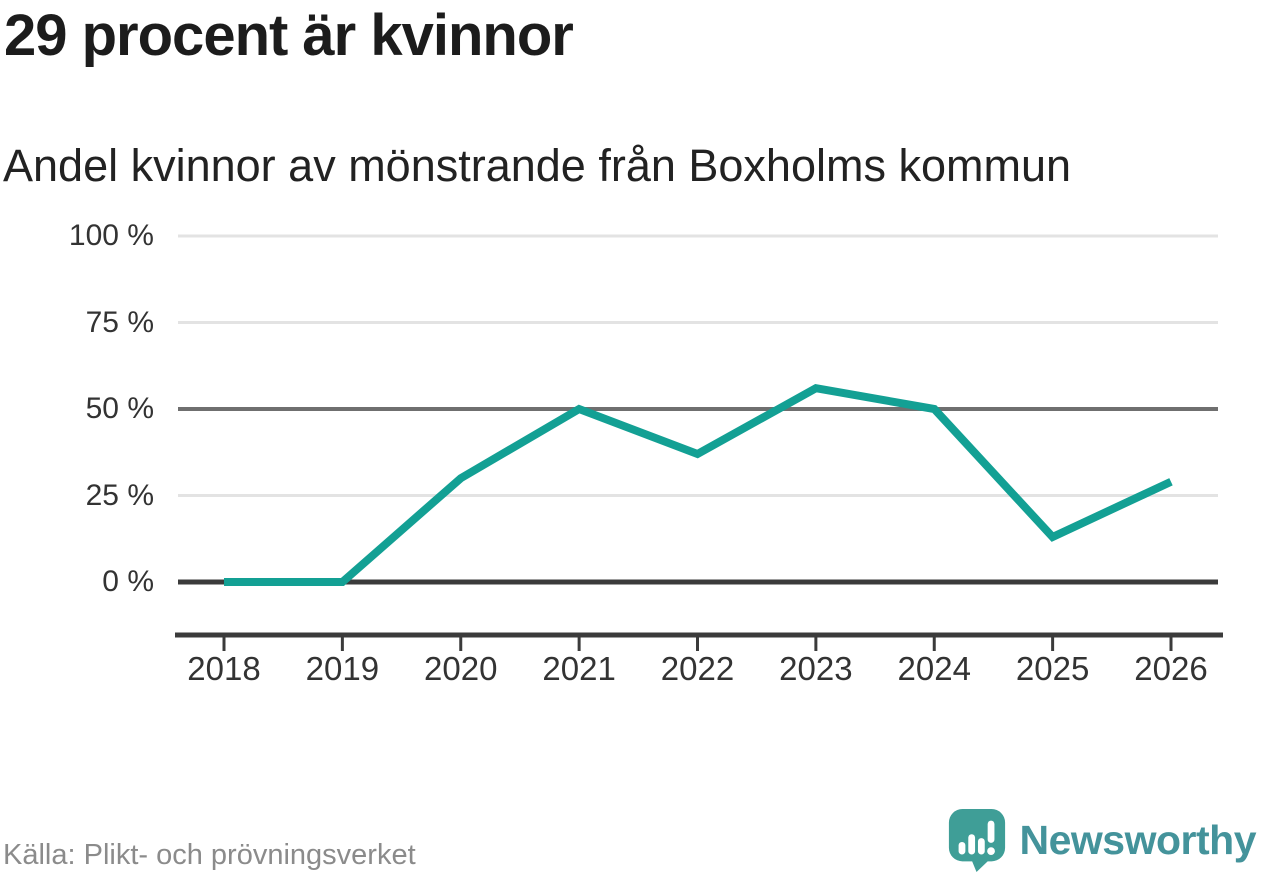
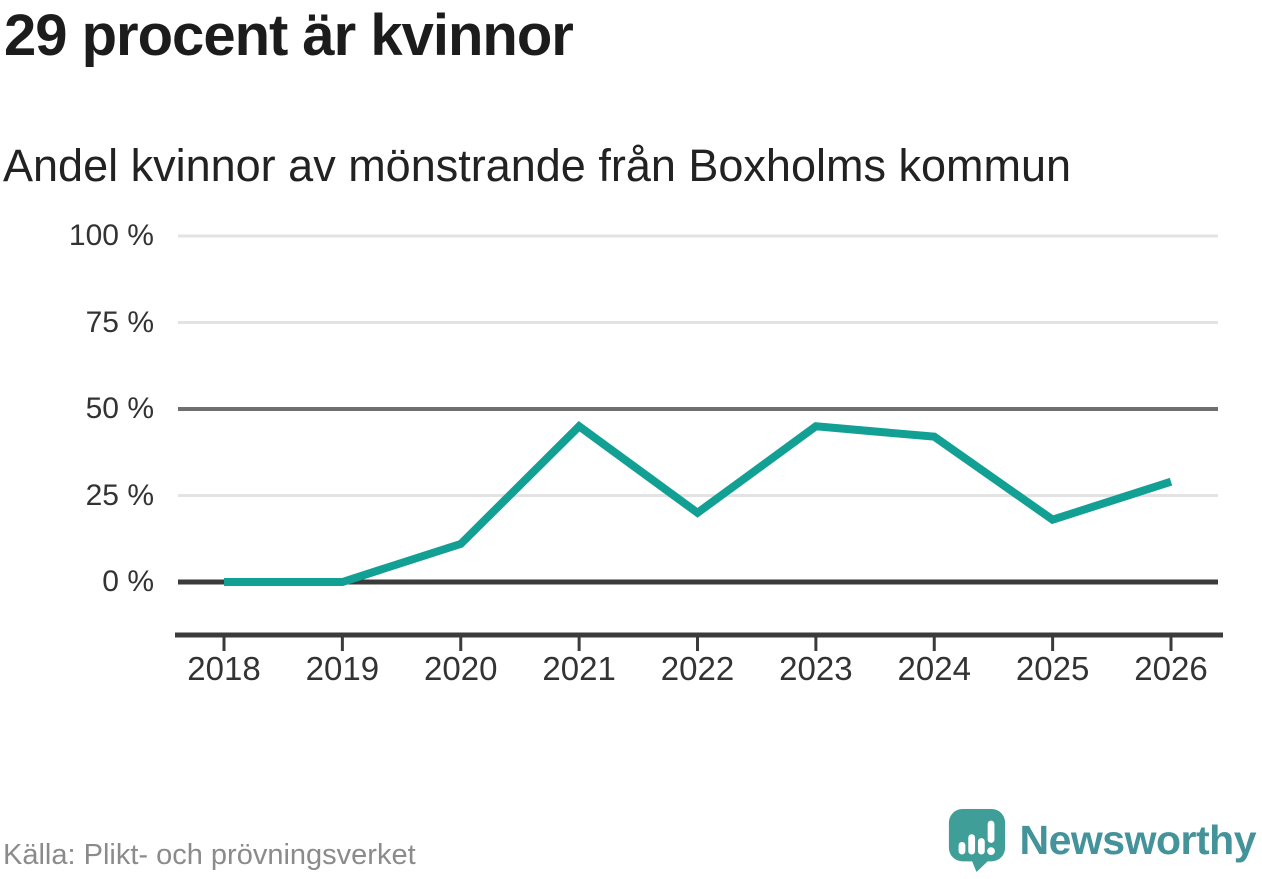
2020: 30% -> 11%
2021: 50% -> 45%
2022: 37% -> 20%
2023: 56% -> 45%
2024: 50% -> 42%
2025: 13% -> 18%
